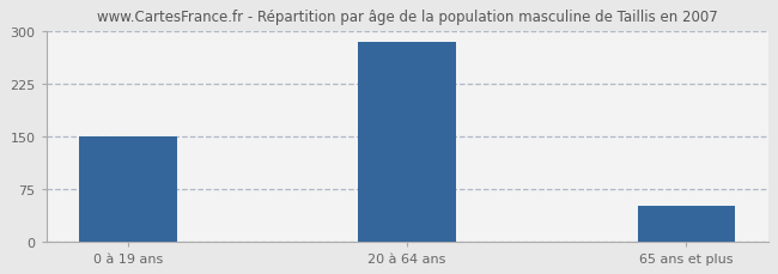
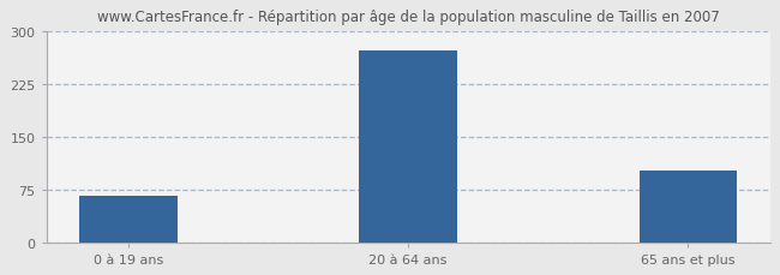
0 à 19 ans: 150 -> 66
20 à 64 ans: 284 -> 272
65 ans et plus: 50 -> 102
